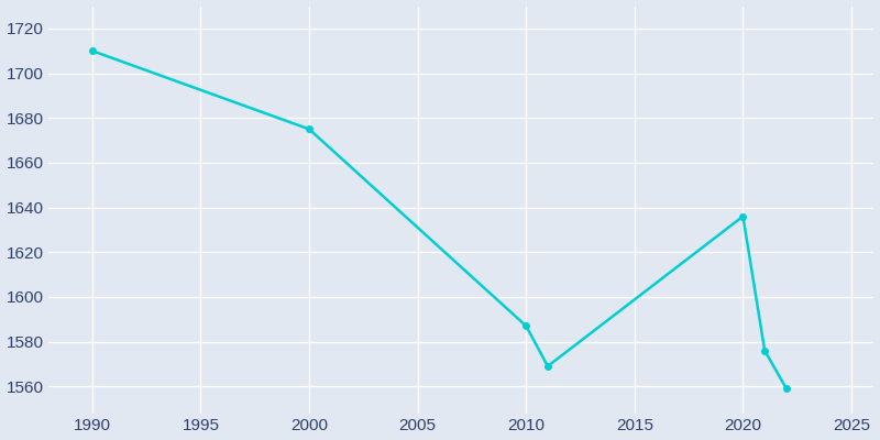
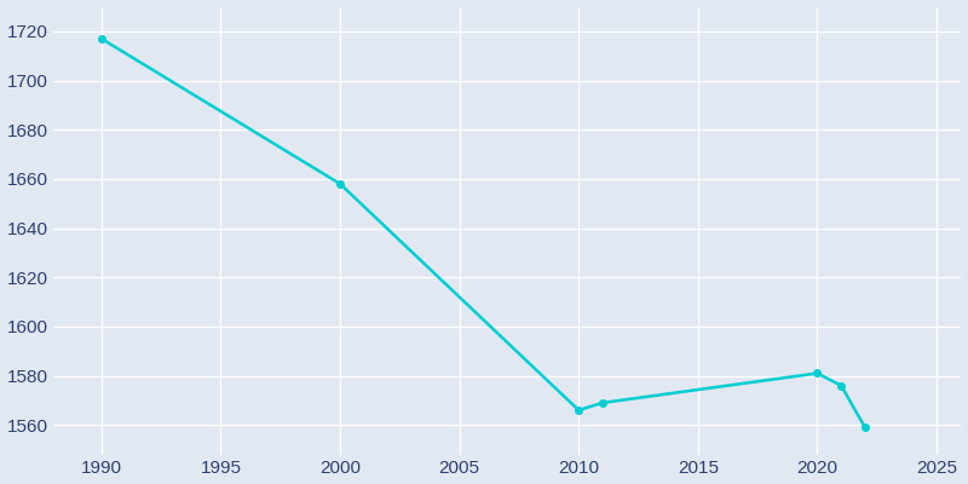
1990: 1710 -> 1717
2000: 1675 -> 1658
2010: 1587 -> 1566
2020: 1636 -> 1581
